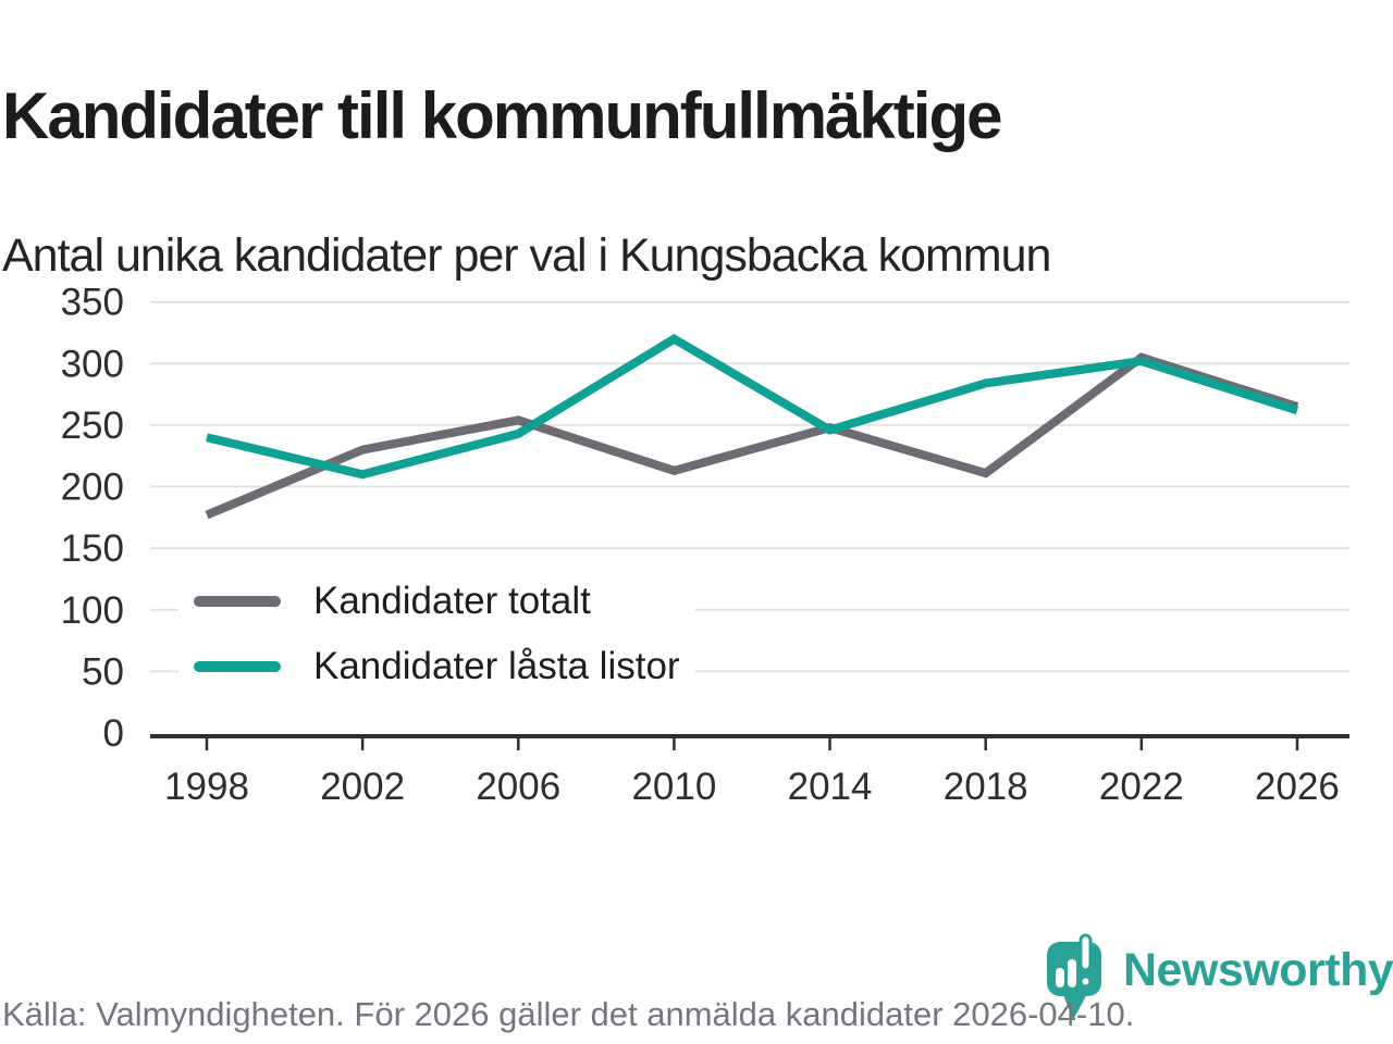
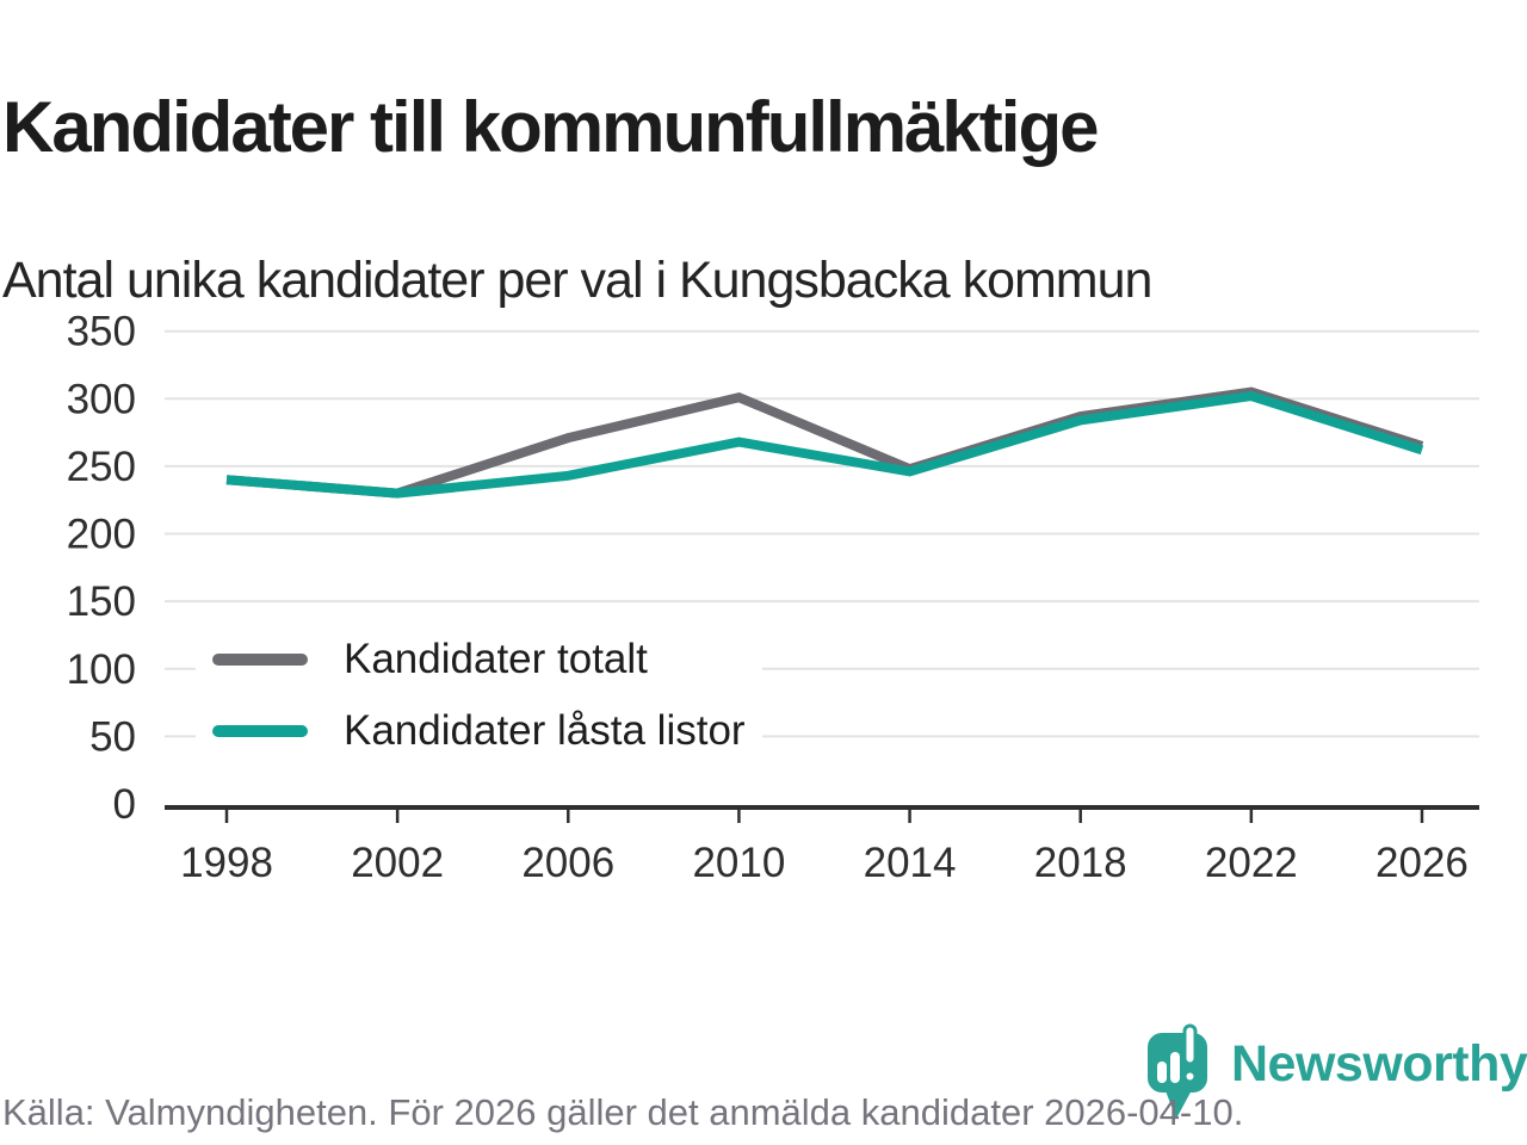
Kandidater totalt/1998: 177 -> 240
Kandidater låsta listor/2002: 210 -> 230
Kandidater totalt/2006: 254 -> 271
Kandidater totalt/2010: 213 -> 301
Kandidater låsta listor/2010: 320 -> 268
Kandidater totalt/2018: 211 -> 287
